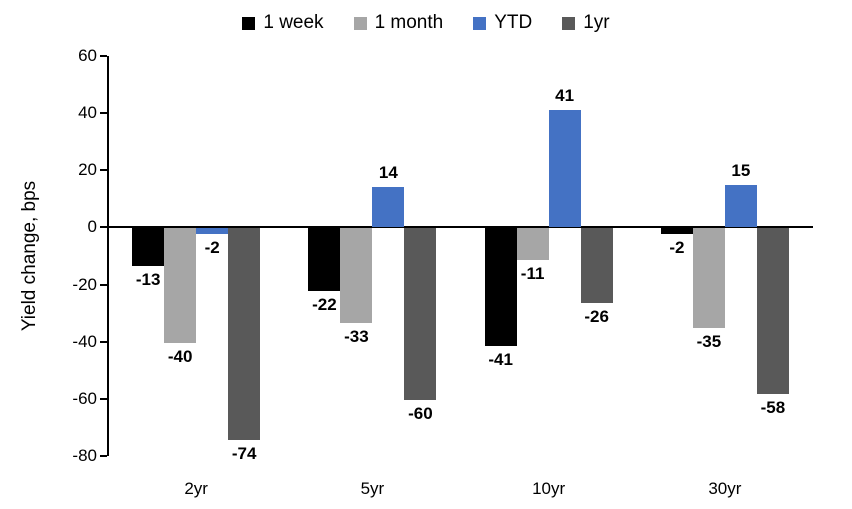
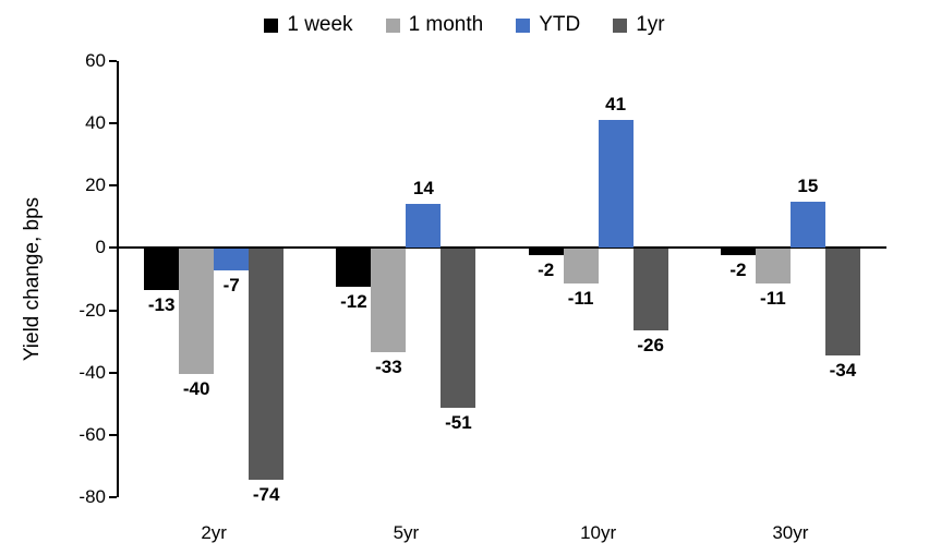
YTD/2yr: -2 -> -7
1 week/5yr: -22 -> -12
1yr/5yr: -60 -> -51
1 week/10yr: -41 -> -2
1 month/30yr: -35 -> -11
1yr/30yr: -58 -> -34
